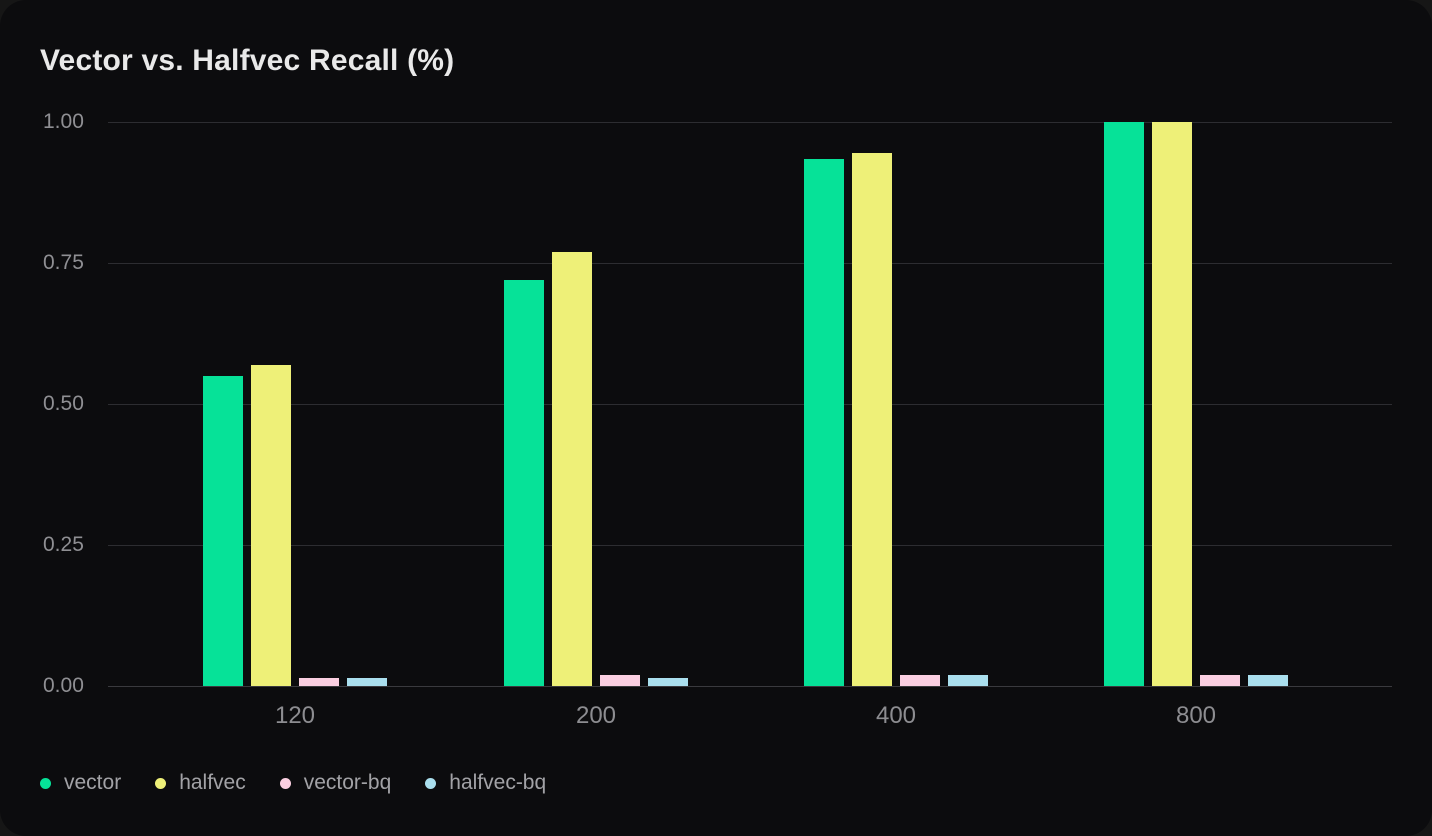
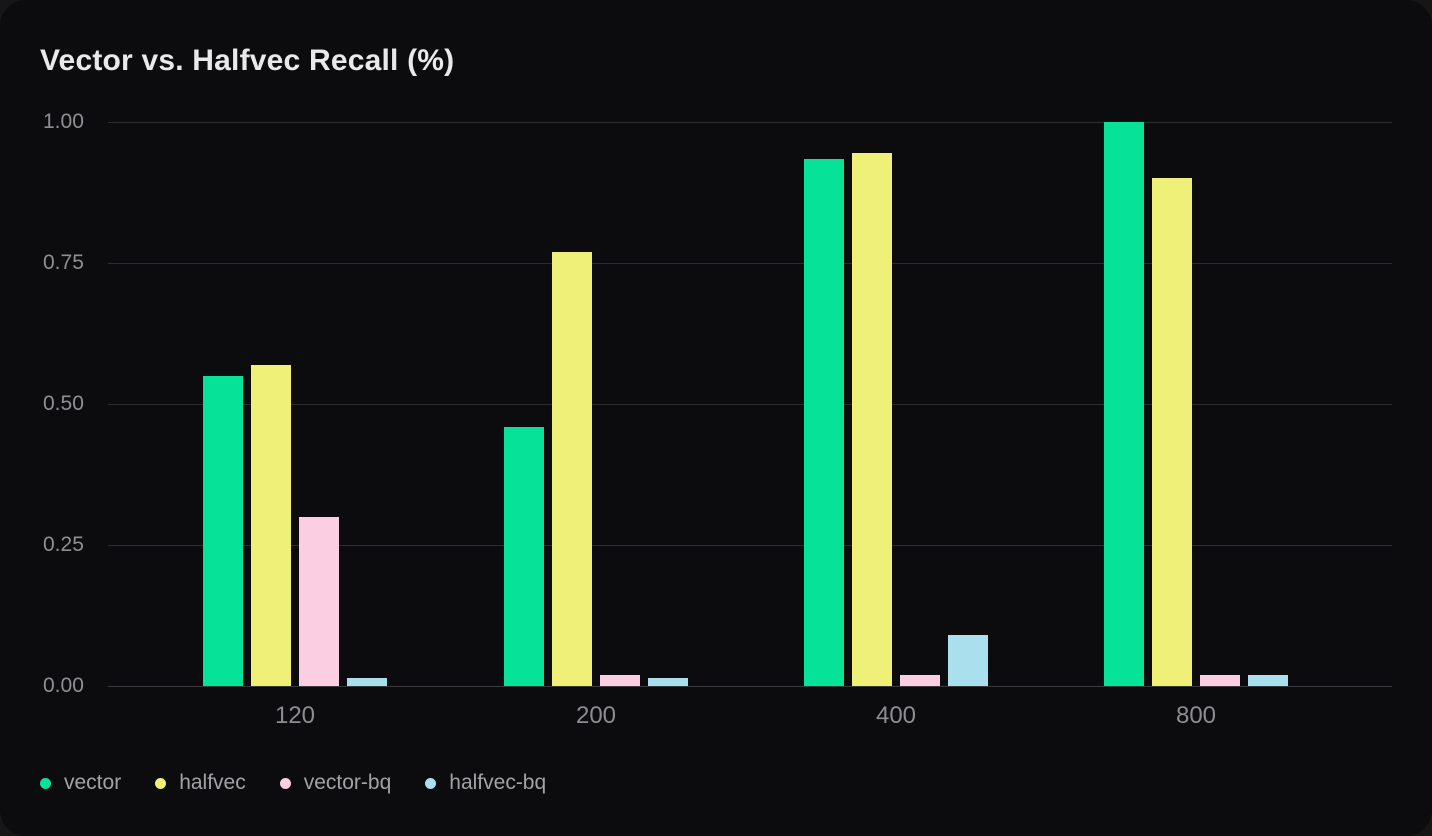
vector-bq/120: 0.01 -> 0.30
vector/200: 0.72 -> 0.46
halfvec-bq/400: 0.02 -> 0.09
halfvec/800: 1.00 -> 0.90
